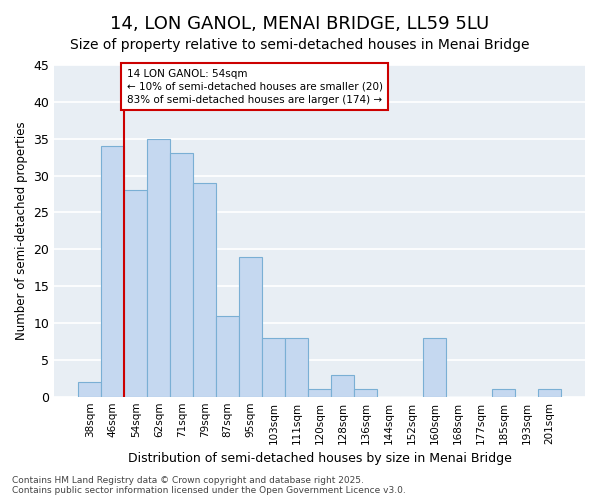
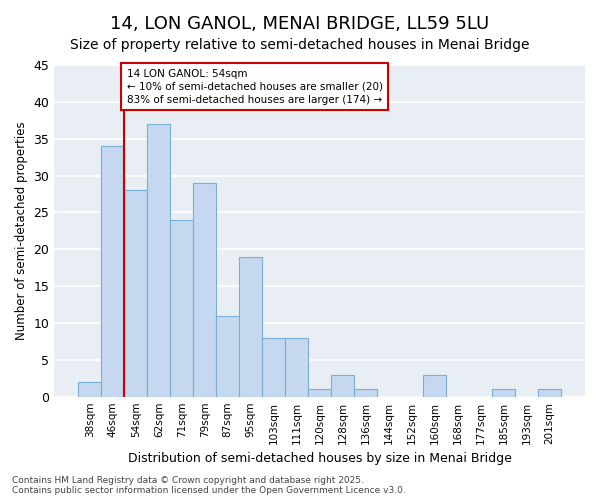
62sqm: 35 -> 37
71sqm: 33 -> 24
160sqm: 8 -> 3
